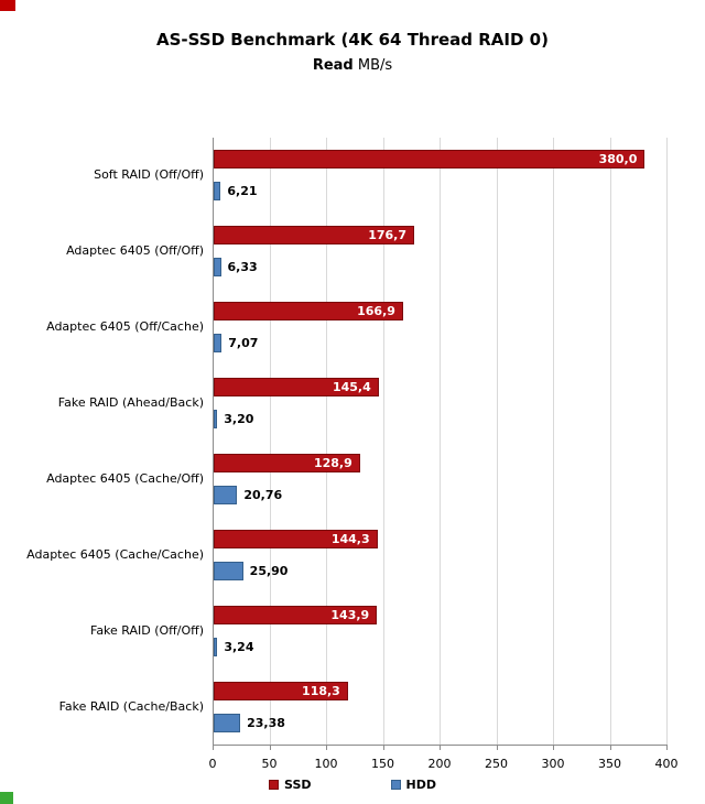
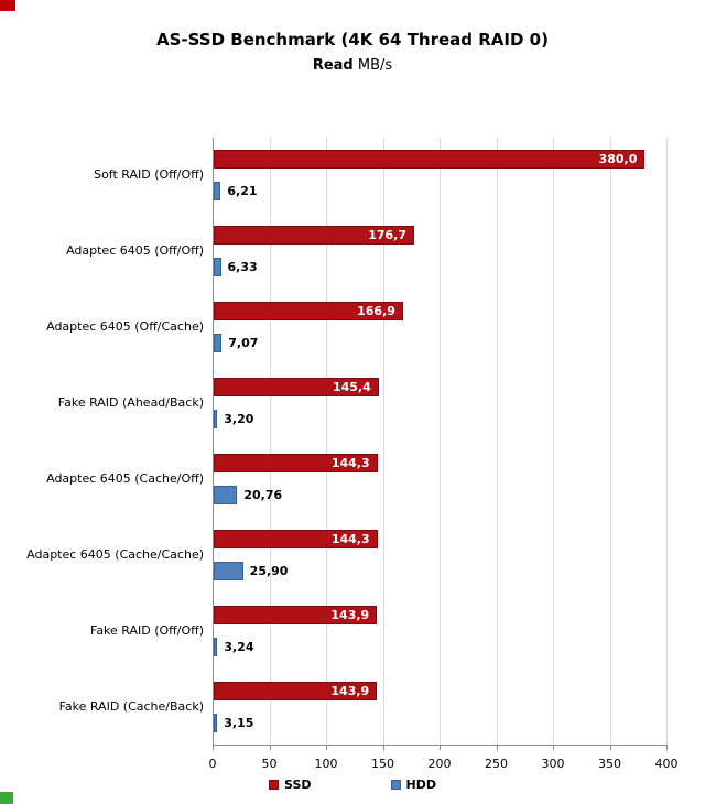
SSD/Adaptec 6405 (Cache/Off): 128,9 -> 144,3
SSD/Fake RAID (Cache/Back): 118,3 -> 143,9
HDD/Fake RAID (Cache/Back): 23,38 -> 3,15
